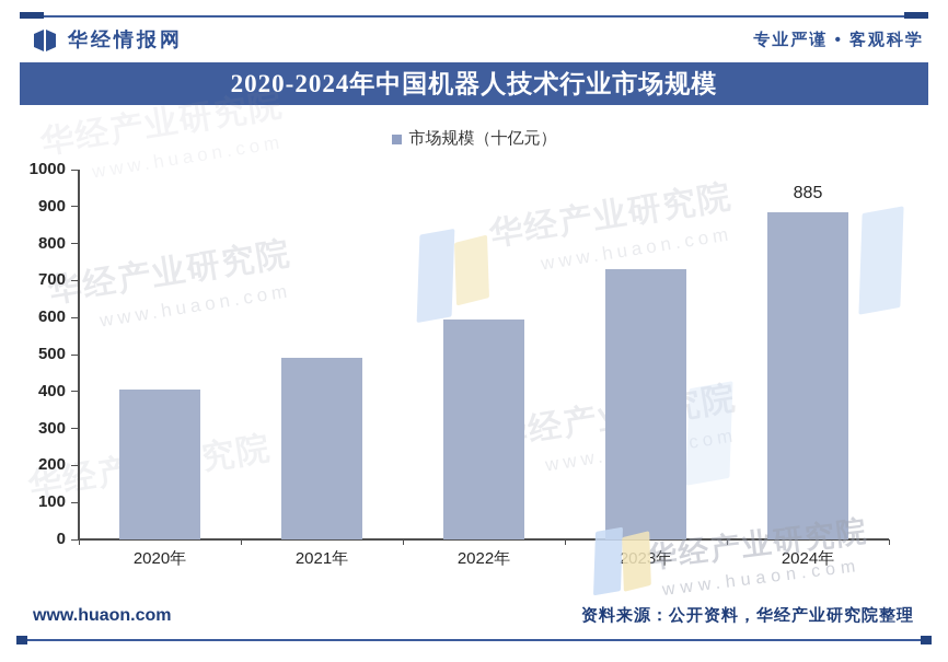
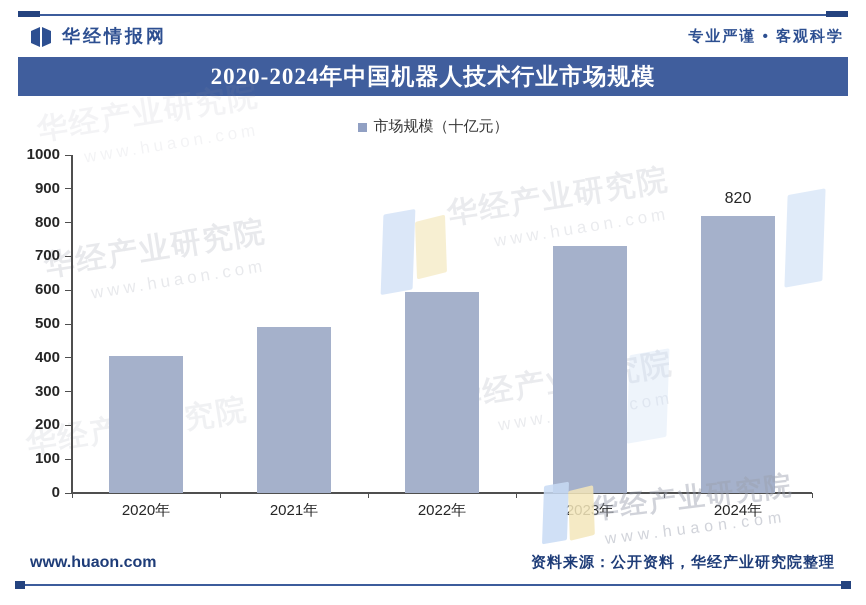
2024年: 885 -> 820
